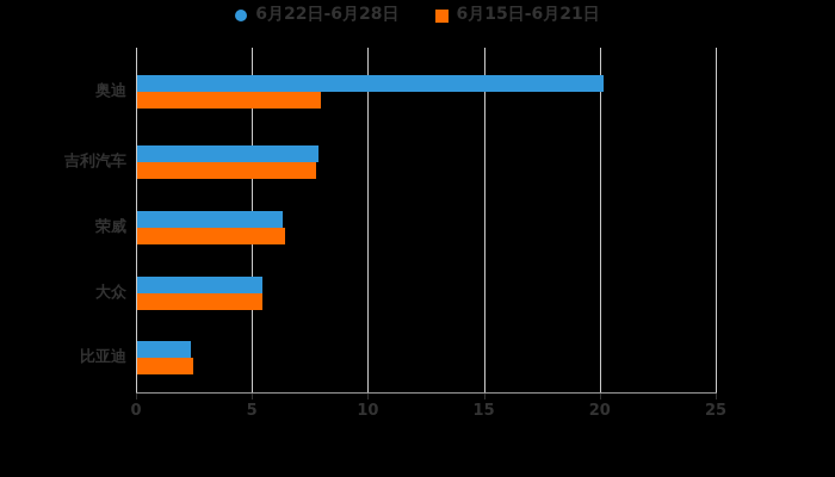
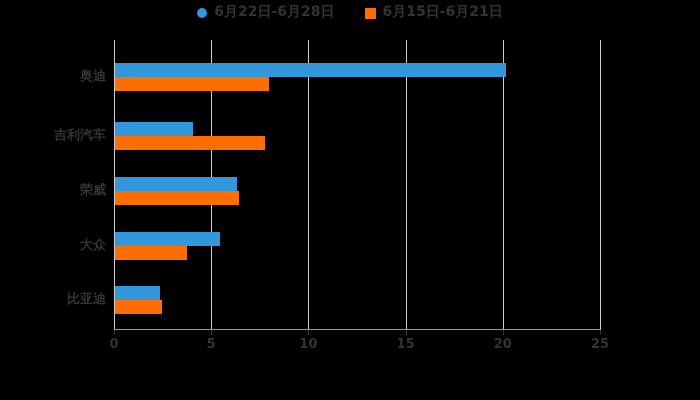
6月22日-6月28日/吉利汽车: 7.8 -> 4.0
6月15日-6月21日/大众: 5.4 -> 3.7
